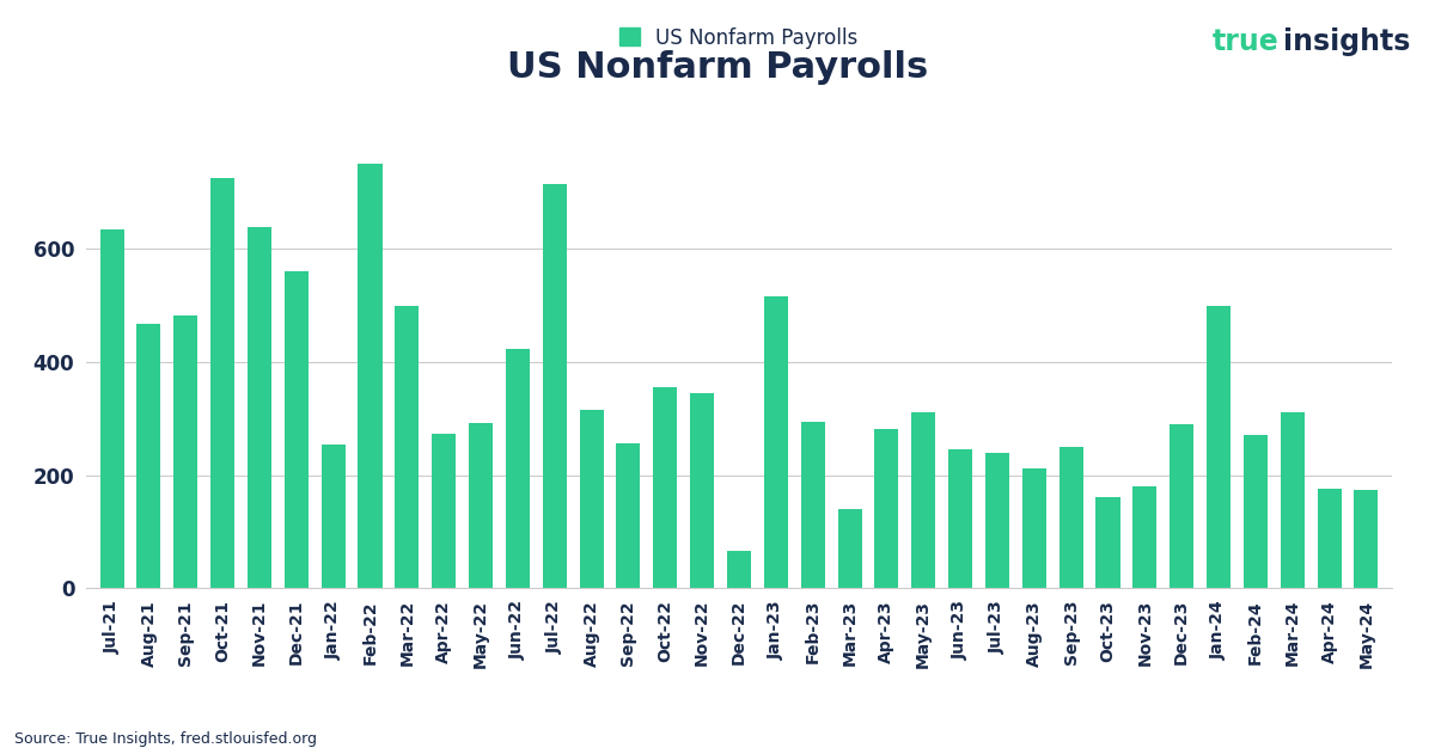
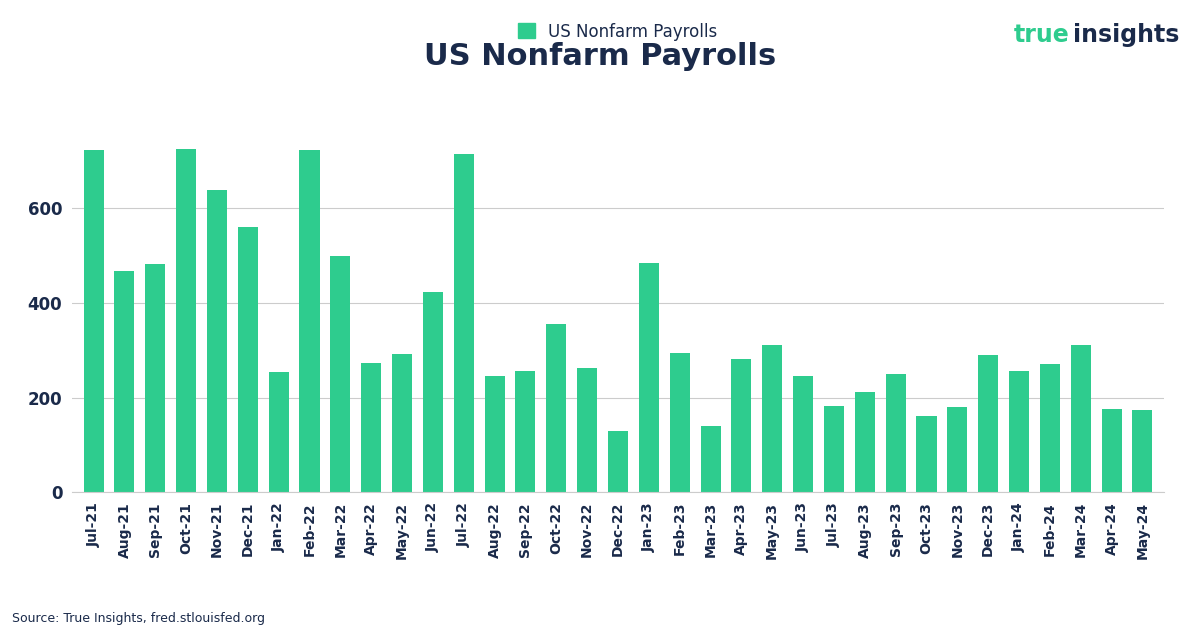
Jul-21: 635 -> 723
Feb-22: 750 -> 724
Aug-22: 315 -> 246
Nov-22: 345 -> 263
Dec-22: 65 -> 130
Jan-23: 515 -> 485
Jul-23: 240 -> 182
Jan-24: 500 -> 256
